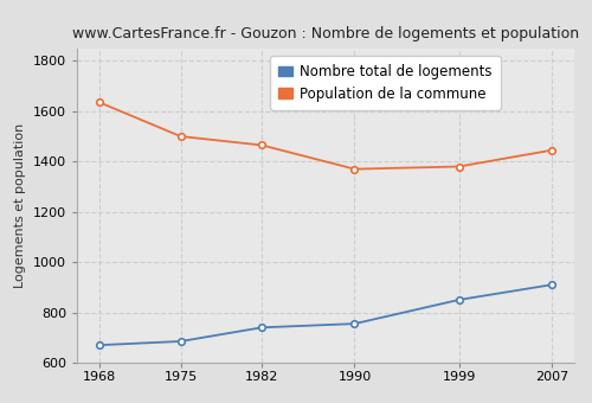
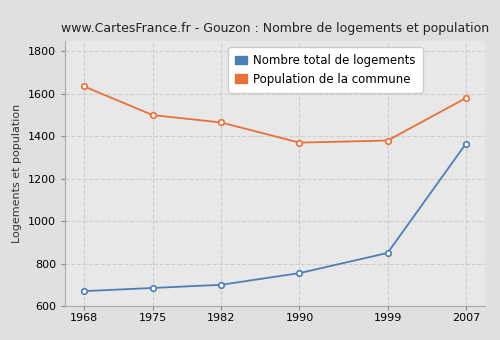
Nombre total de logements/1982: 740 -> 700
Nombre total de logements/2007: 910 -> 1365
Population de la commune/2007: 1445 -> 1580
